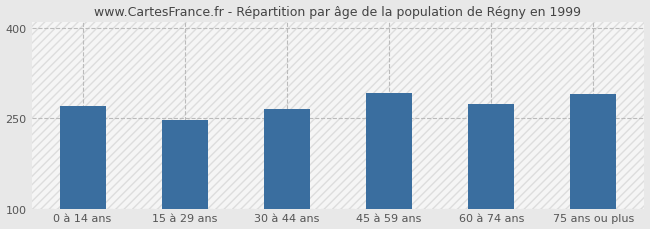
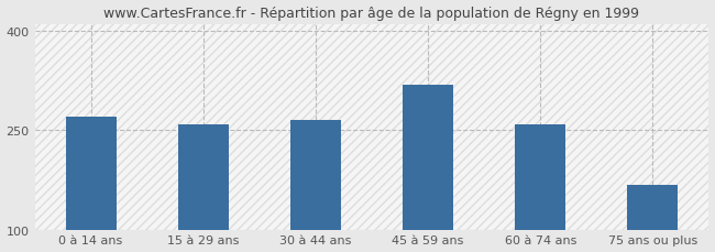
15 à 29 ans: 246 -> 258
45 à 59 ans: 292 -> 318
60 à 74 ans: 274 -> 258
75 ans ou plus: 290 -> 168
